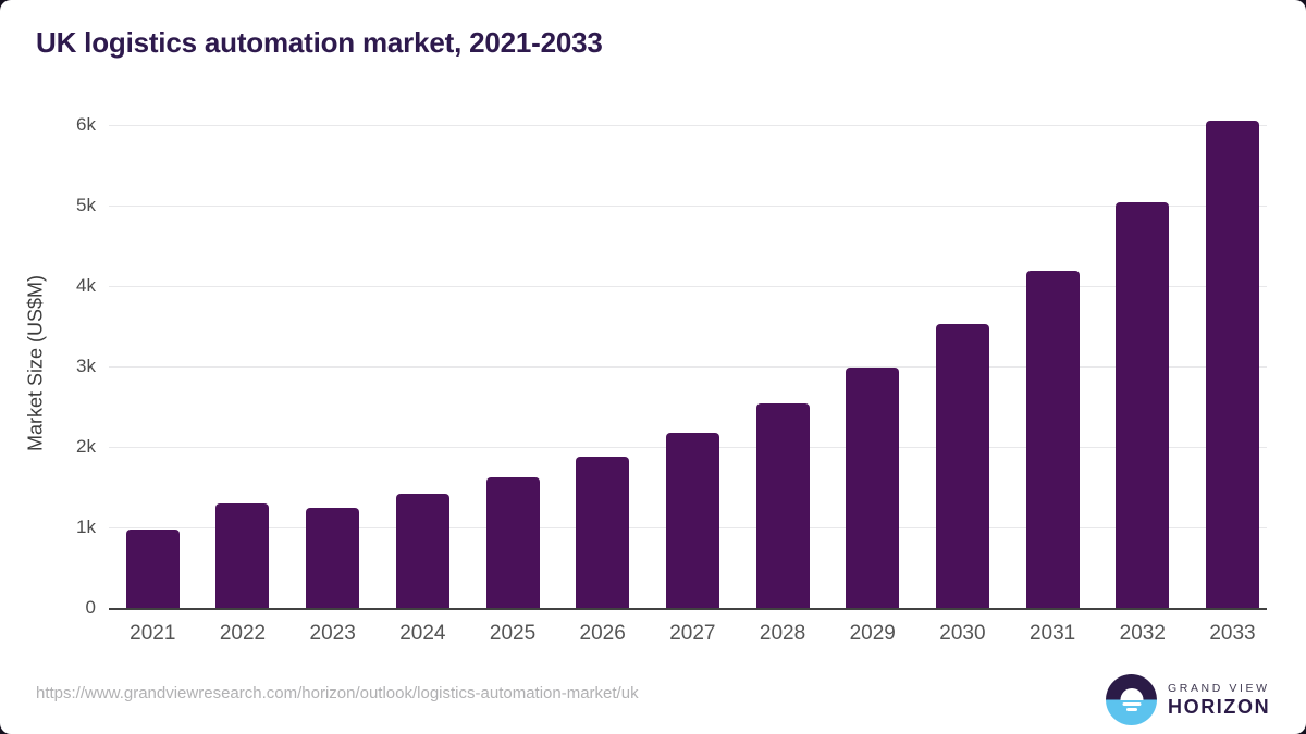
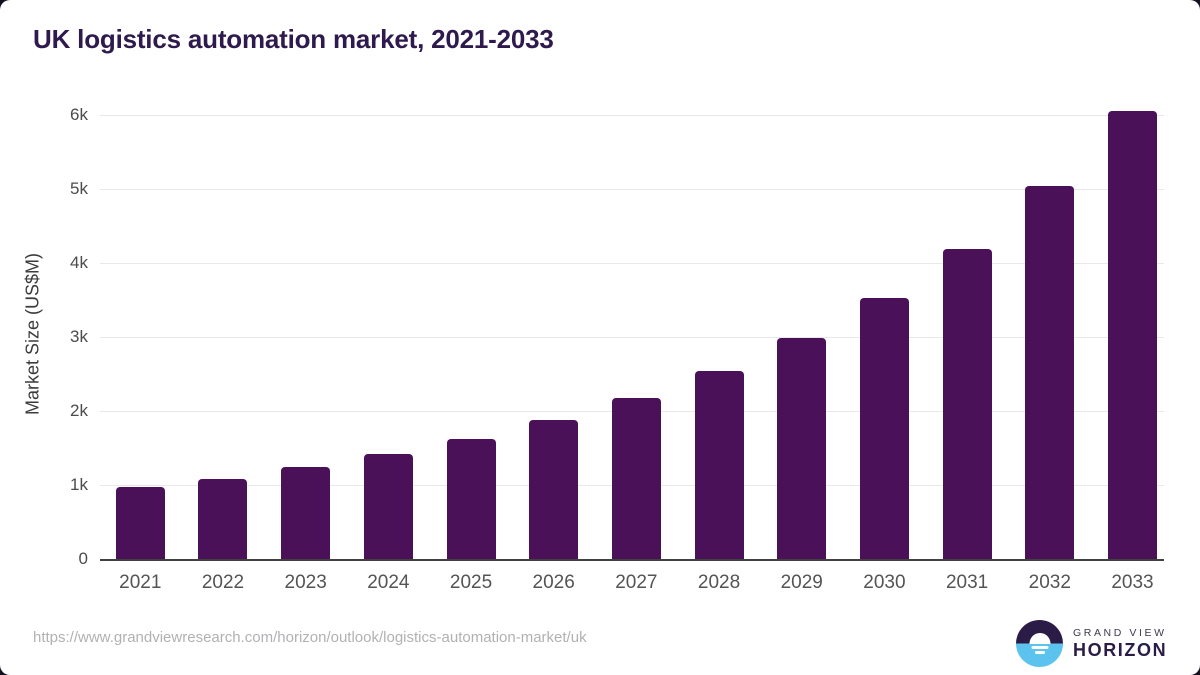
2022: 1.3k -> 1.1k
